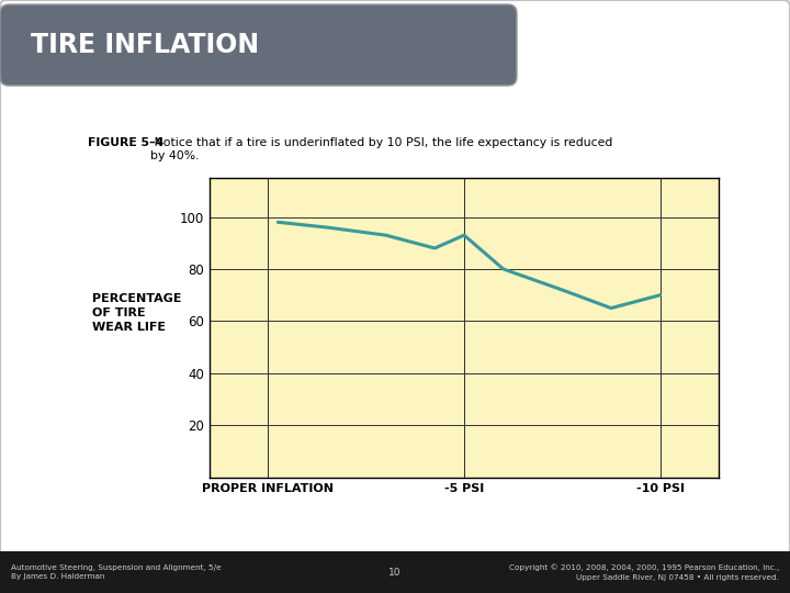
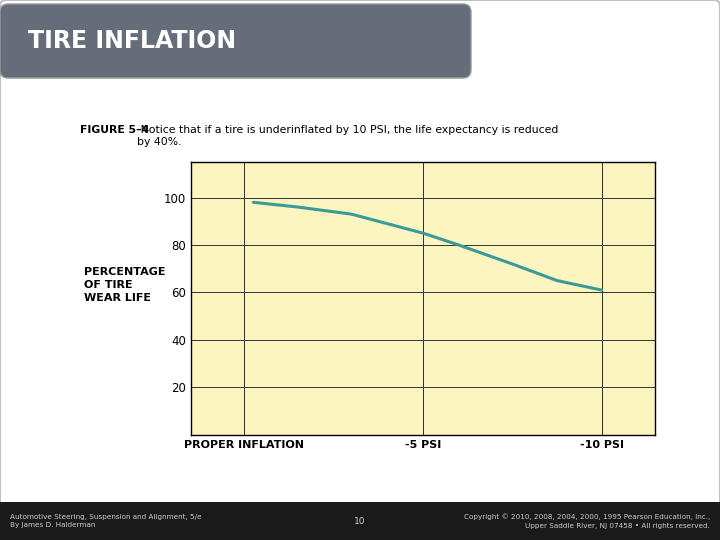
-5 PSI: 93 -> 85
-10 PSI: 70 -> 61
